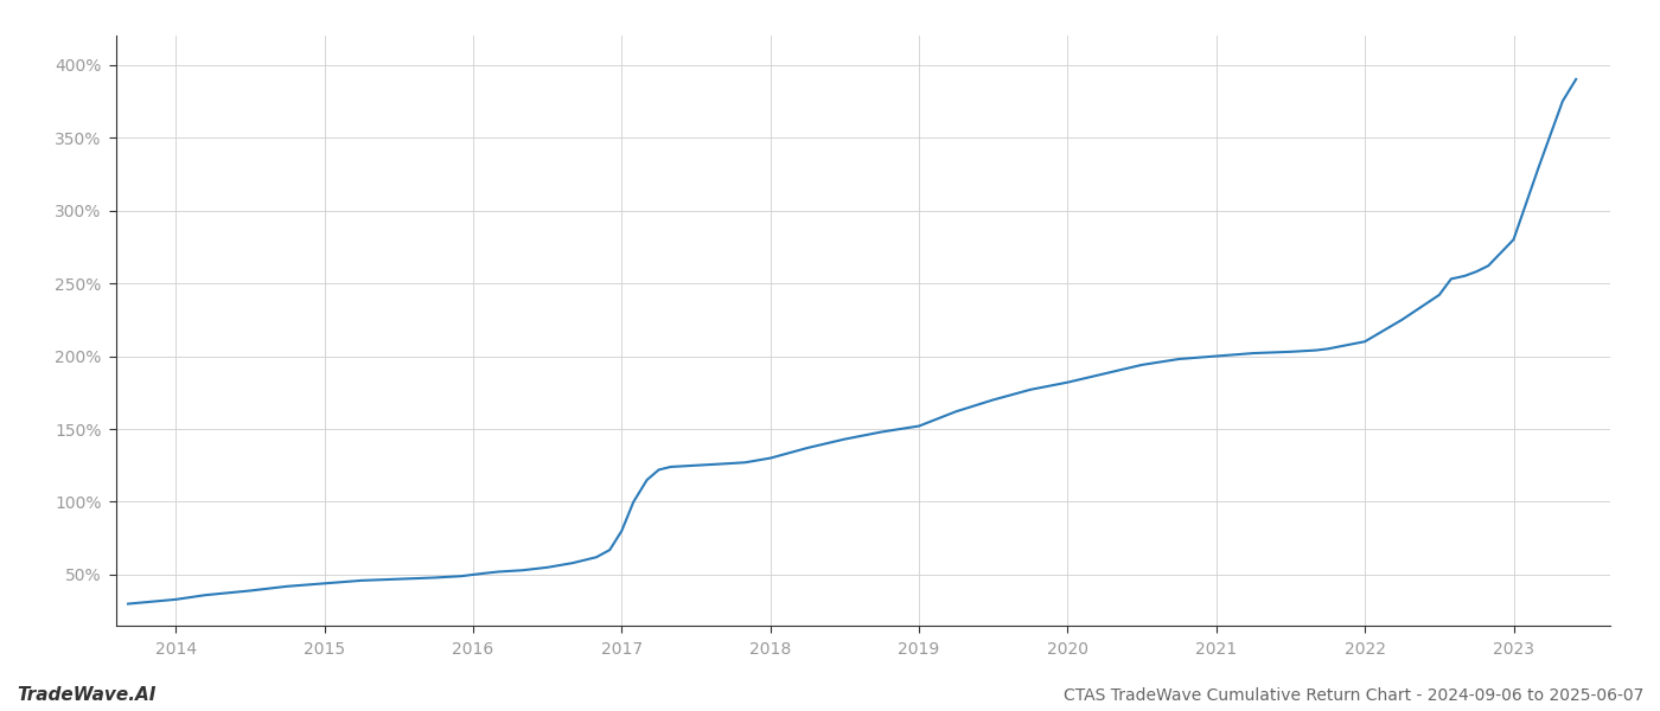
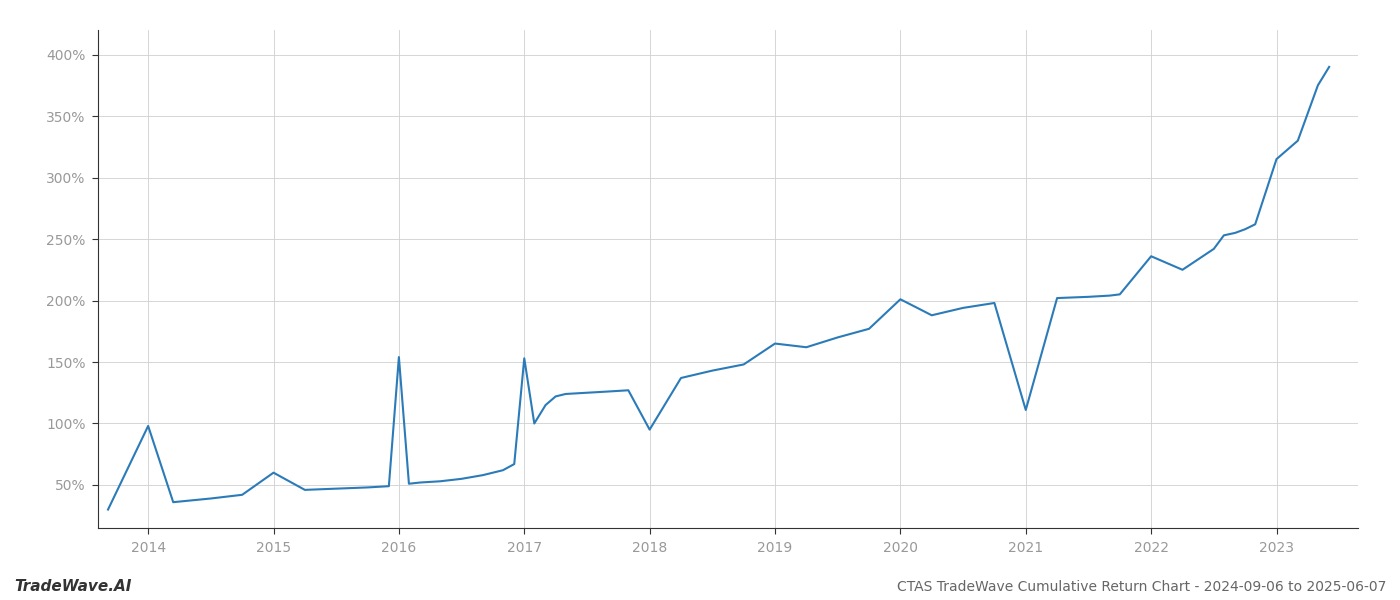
2014: 33% -> 98%
2015: 44% -> 60%
2016: 50% -> 154%
2017: 80% -> 153%
2018: 130% -> 95%
2019: 152% -> 165%
2020: 182% -> 201%
2021: 200% -> 111%
2022: 210% -> 236%
2023: 280% -> 315%
